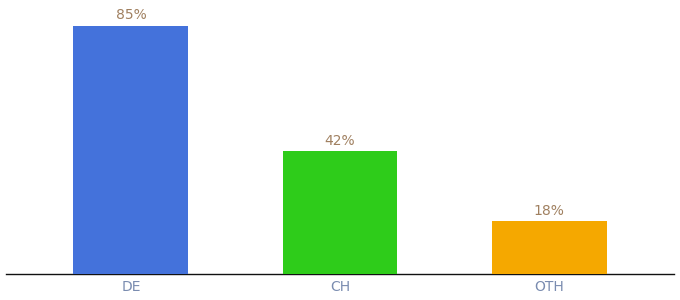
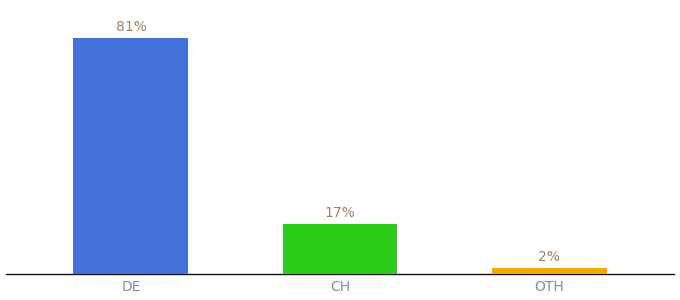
DE: 85% -> 81%
CH: 42% -> 17%
OTH: 18% -> 2%
